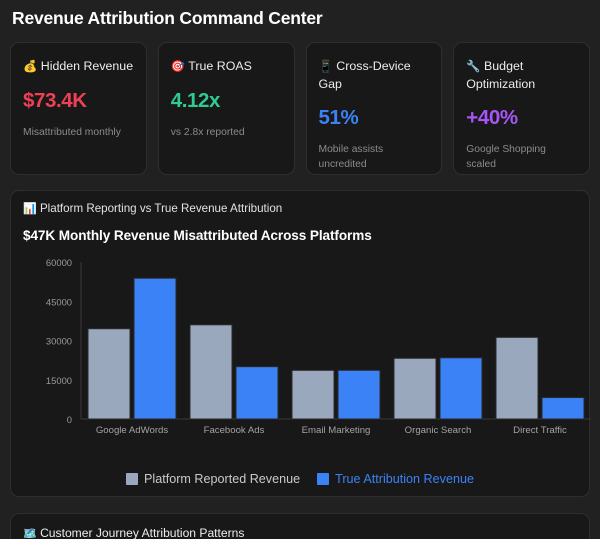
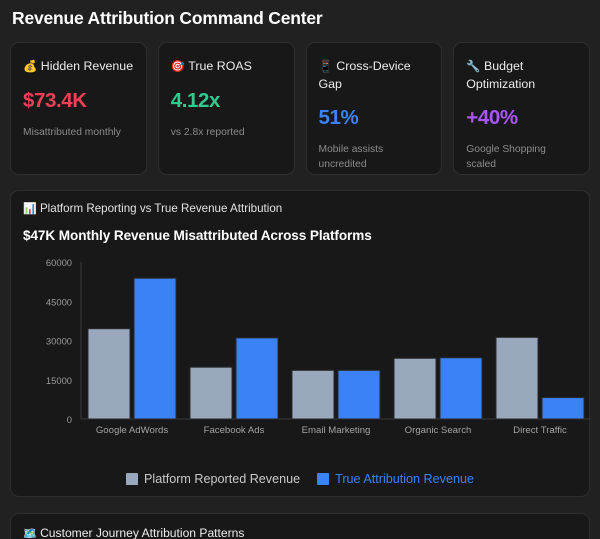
Platform Reported Revenue/Facebook Ads: 36000 -> 20000
True Attribution Revenue/Facebook Ads: 20000 -> 31000
